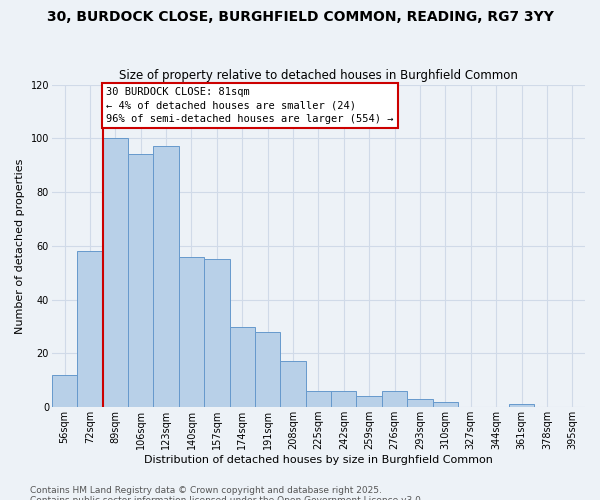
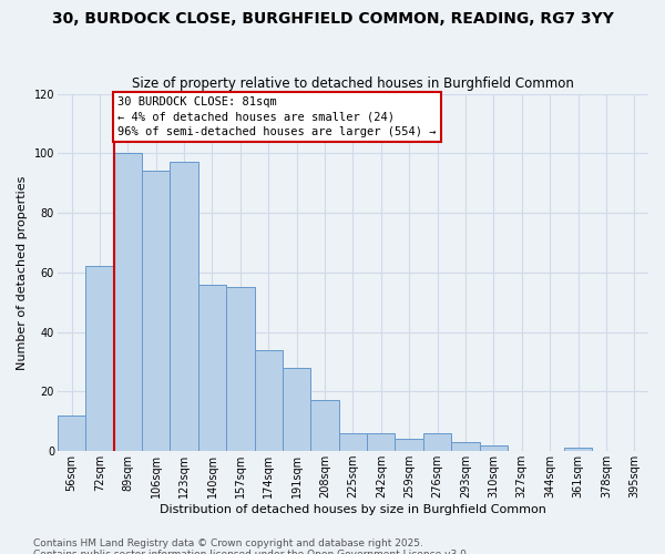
72sqm: 58 -> 62
174sqm: 30 -> 34
